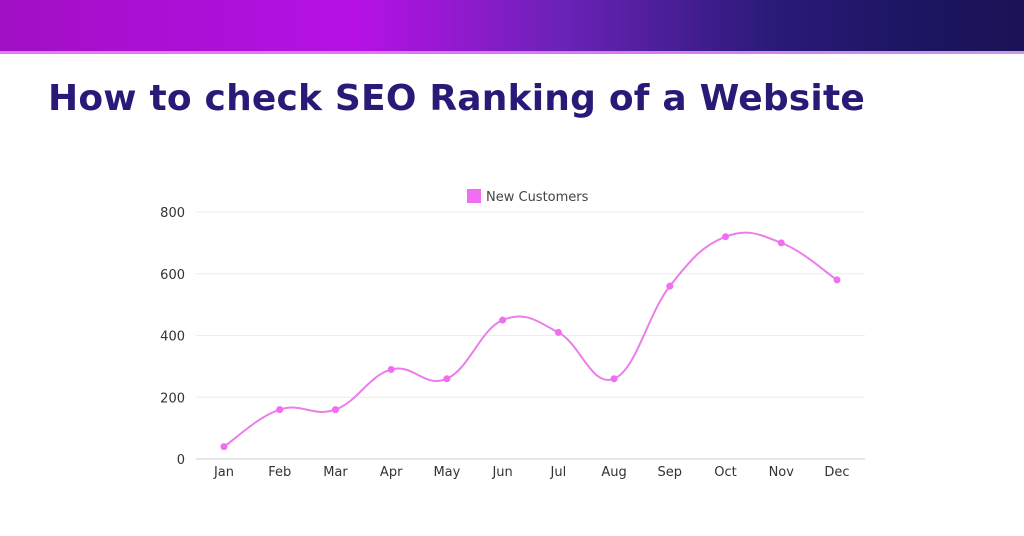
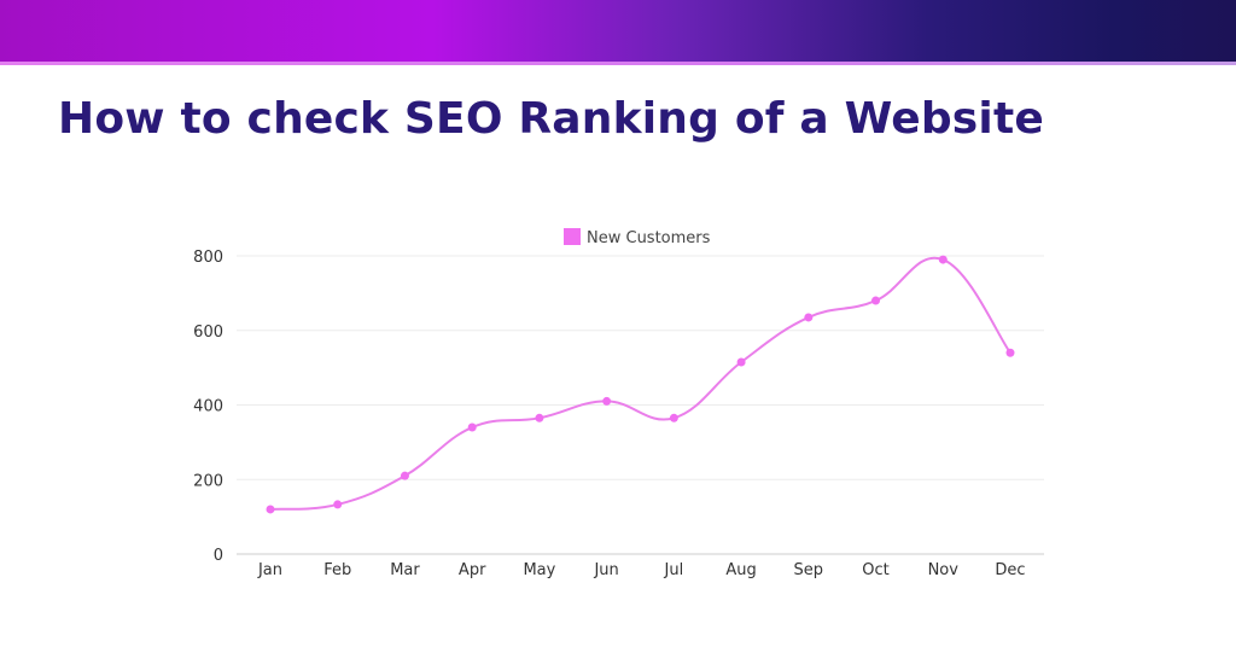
Jan: 40 -> 120
Feb: 160 -> 130
Mar: 160 -> 210
Apr: 290 -> 340
May: 260 -> 360
Jun: 450 -> 410
Jul: 410 -> 360
Aug: 260 -> 520
Sep: 560 -> 640
Oct: 720 -> 680
Nov: 700 -> 790
Dec: 580 -> 540
